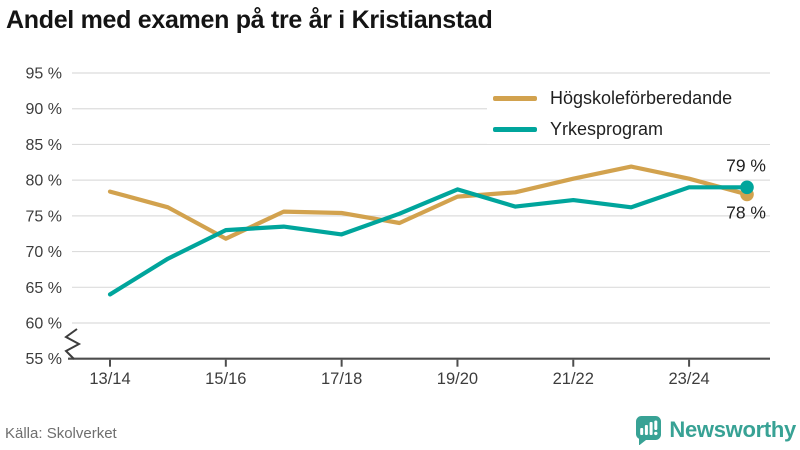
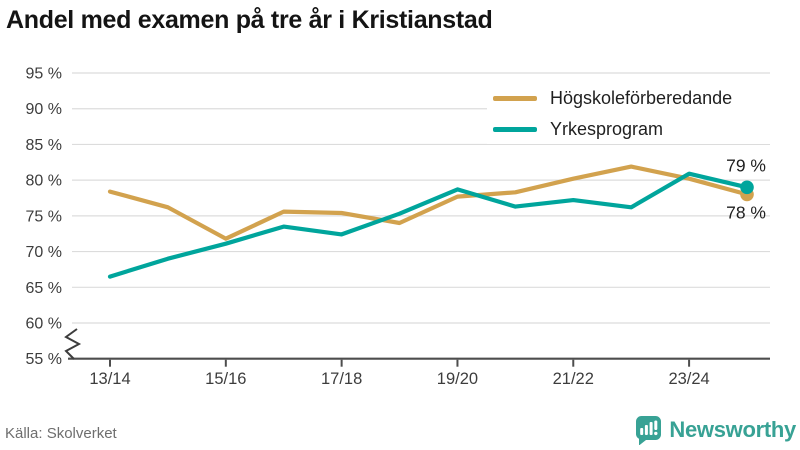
Yrkesprogram/13/14: 64% -> 66%
Yrkesprogram/15/16: 73% -> 71%
Yrkesprogram/23/24: 79% -> 81%
